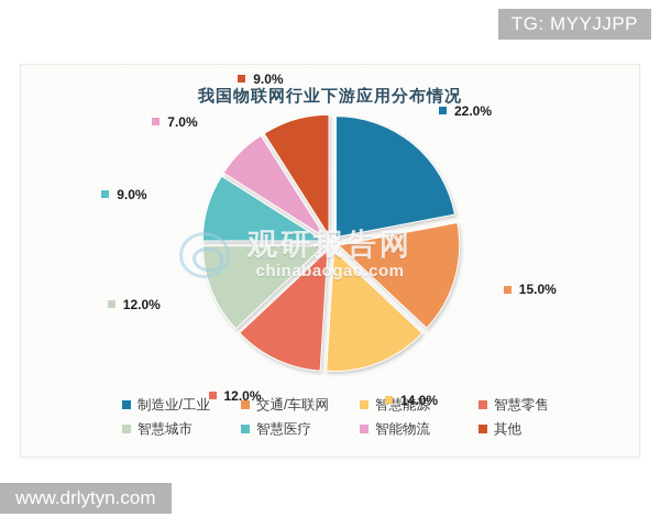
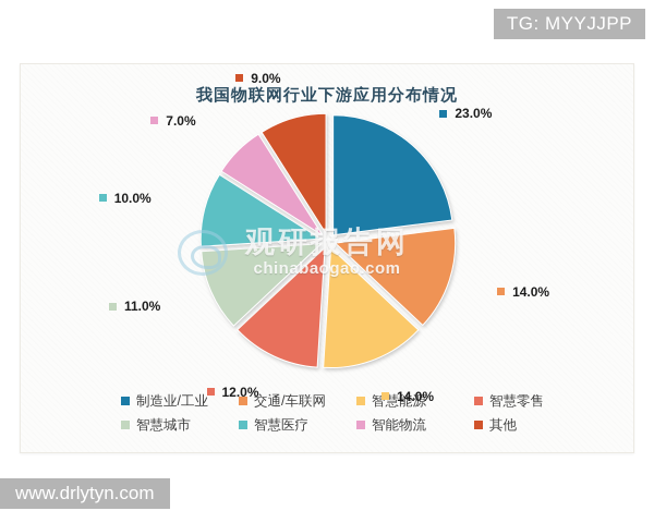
制造业/工业: 22.0% -> 23.0%
交通/车联网: 15.0% -> 14.0%
智慧城市: 12.0% -> 11.0%
智慧医疗: 9.0% -> 10.0%
